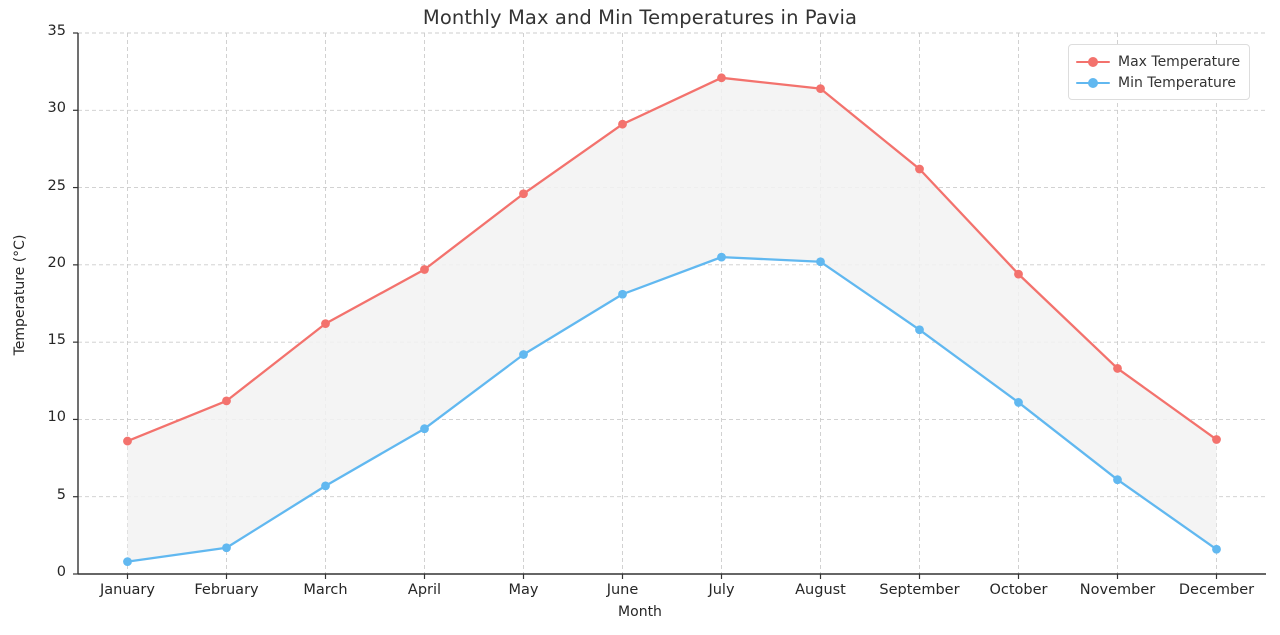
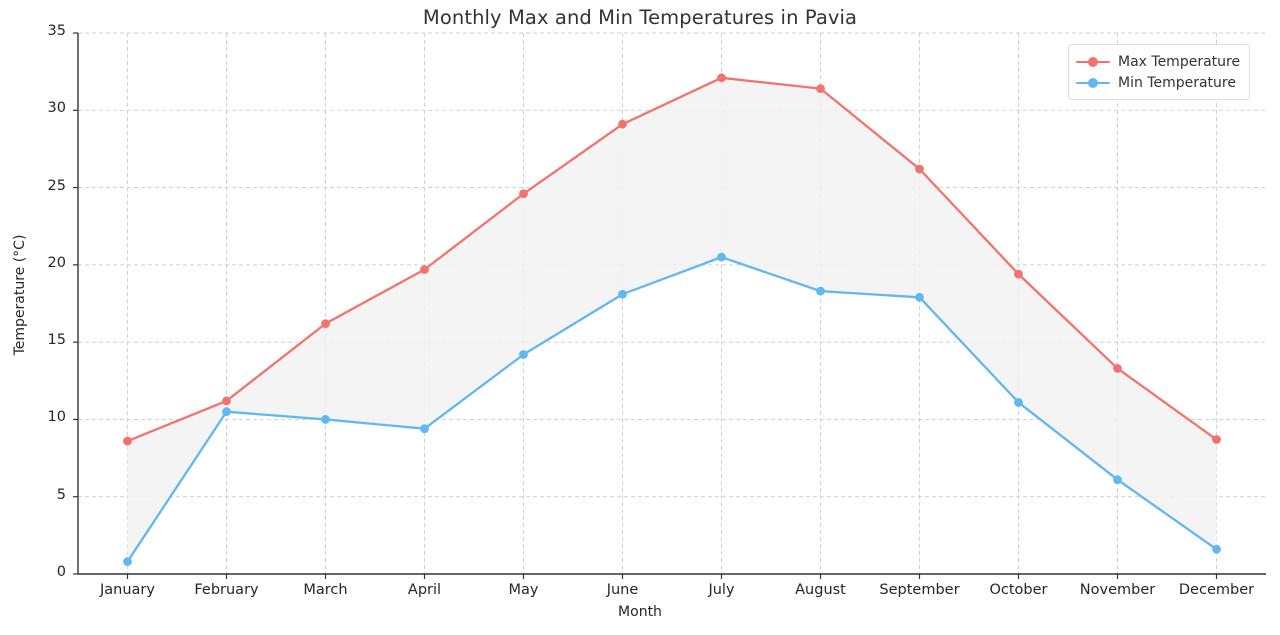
Min Temperature/February: 1.7 -> 10.5
Min Temperature/March: 5.7 -> 10.0
Min Temperature/August: 20.2 -> 18.3
Min Temperature/September: 15.8 -> 17.9
